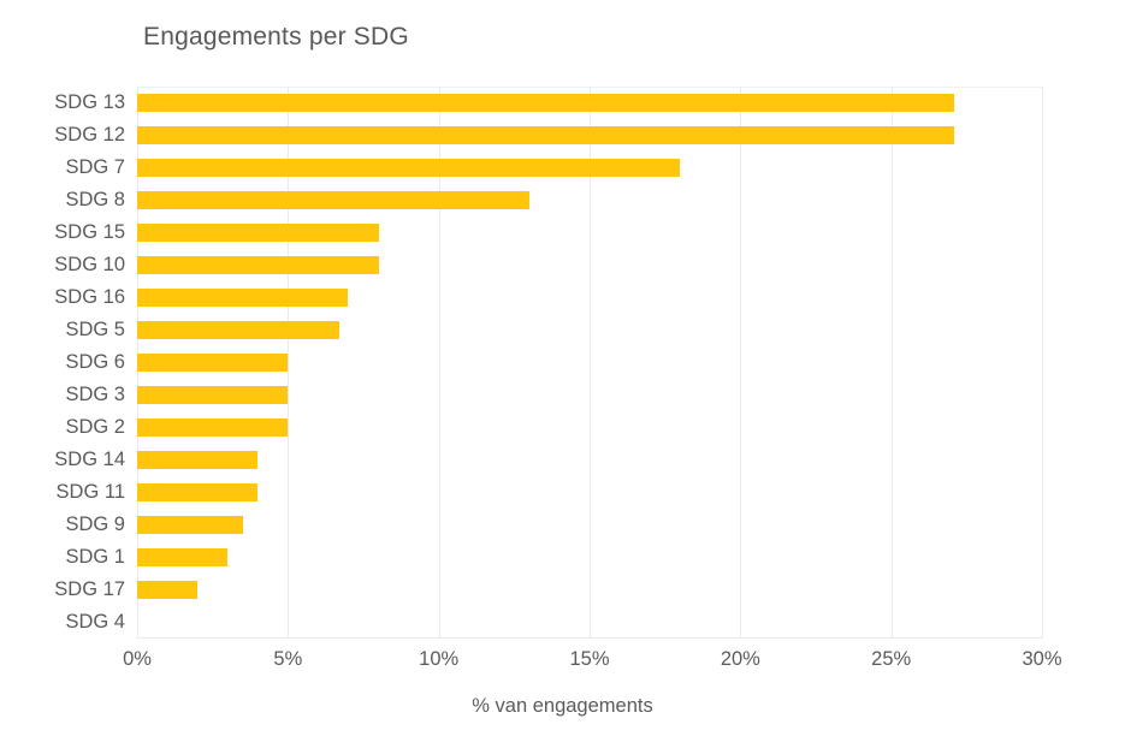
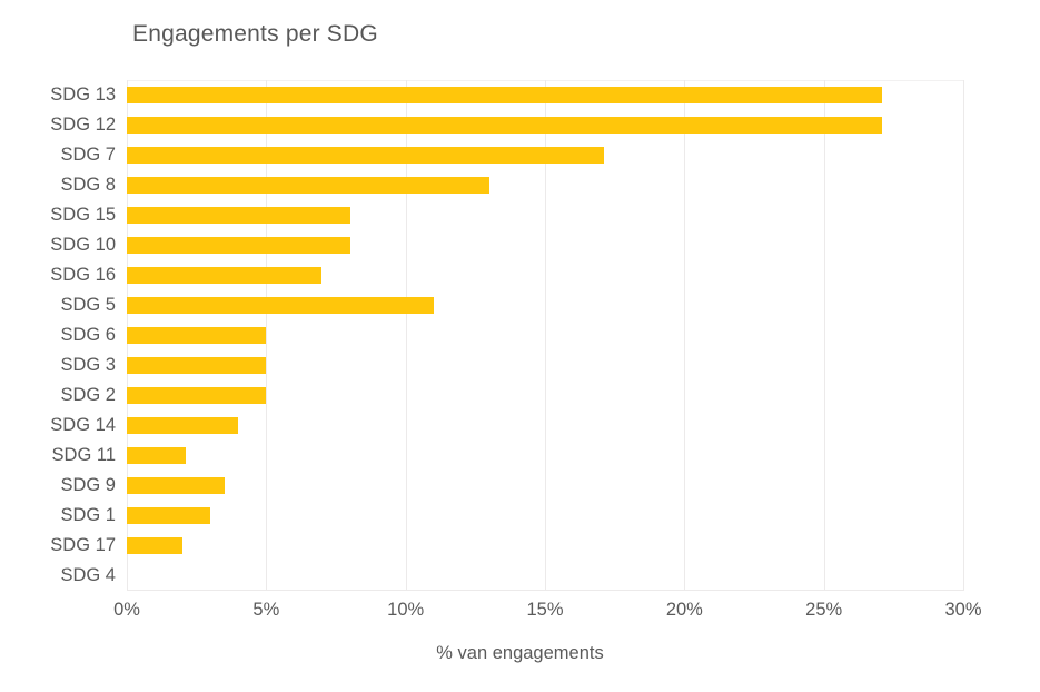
SDG 7: 18.0% -> 17.1%
SDG 5: 6.7% -> 11.0%
SDG 11: 4.0% -> 2.1%
